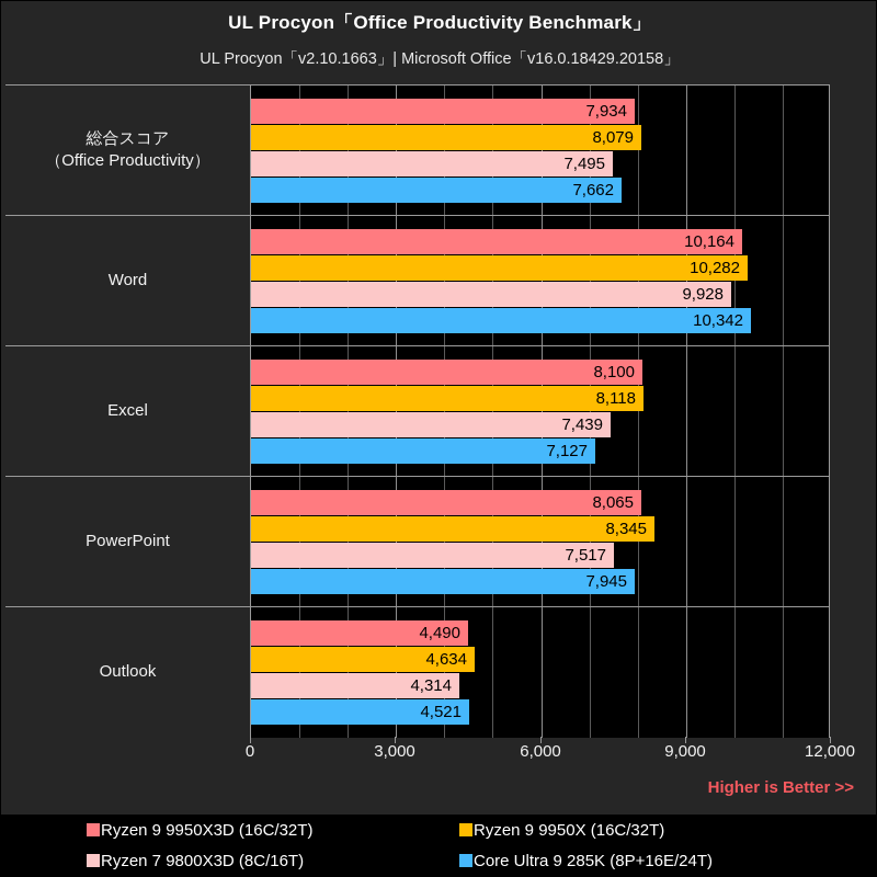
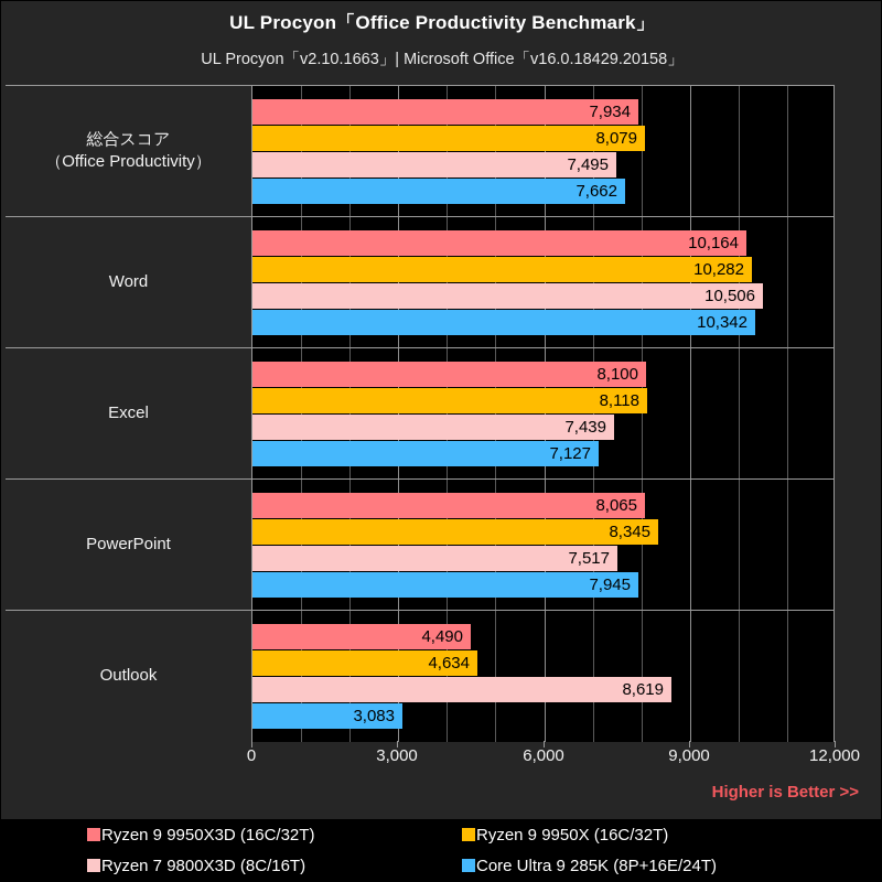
Ryzen 7 9800X3D (8C/16T)/Word: 9,928 -> 10,506
Ryzen 7 9800X3D (8C/16T)/Outlook: 4,314 -> 8,619
Core Ultra 9 285K (8P+16E/24T)/Outlook: 4,521 -> 3,083
